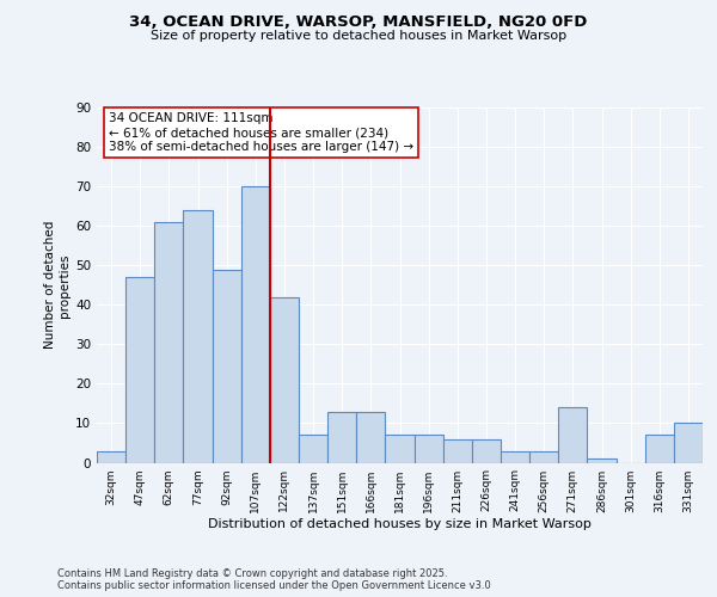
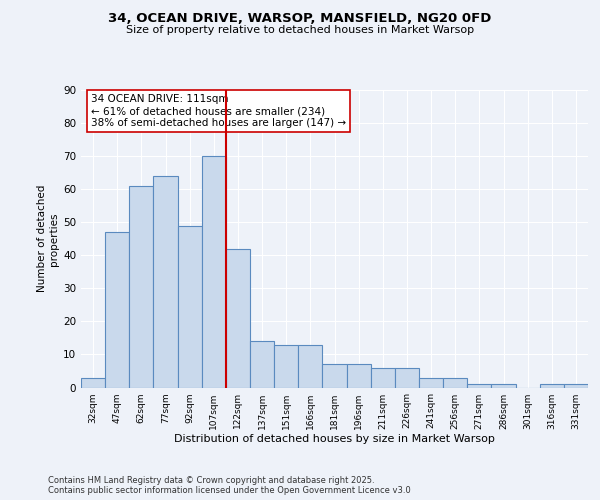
137sqm: 7 -> 14
271sqm: 14 -> 1
316sqm: 7 -> 1
331sqm: 10 -> 1
